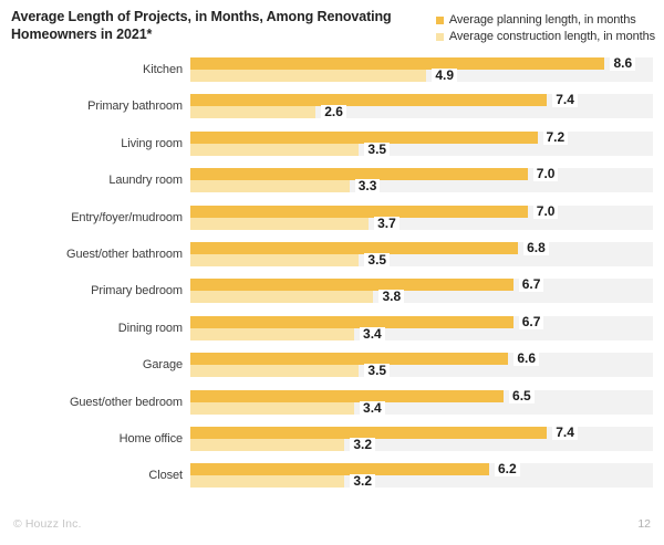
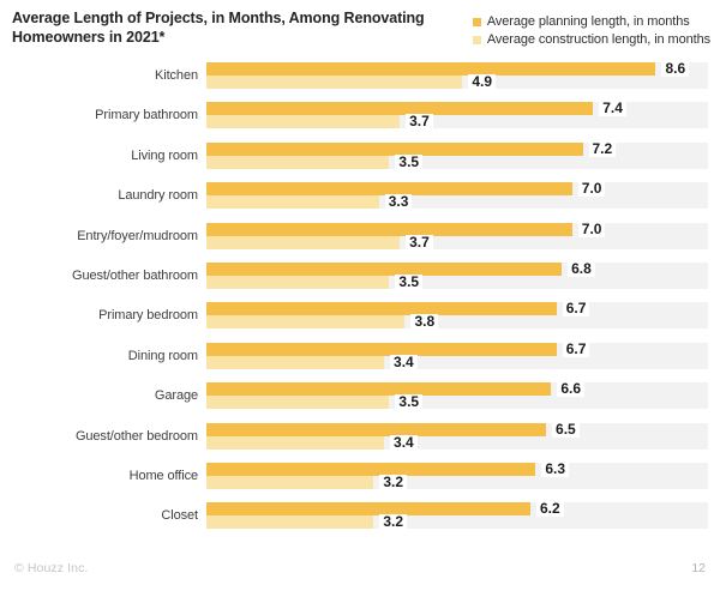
Average construction length, in months/Primary bathroom: 2.6 -> 3.7
Average planning length, in months/Home office: 7.4 -> 6.3
